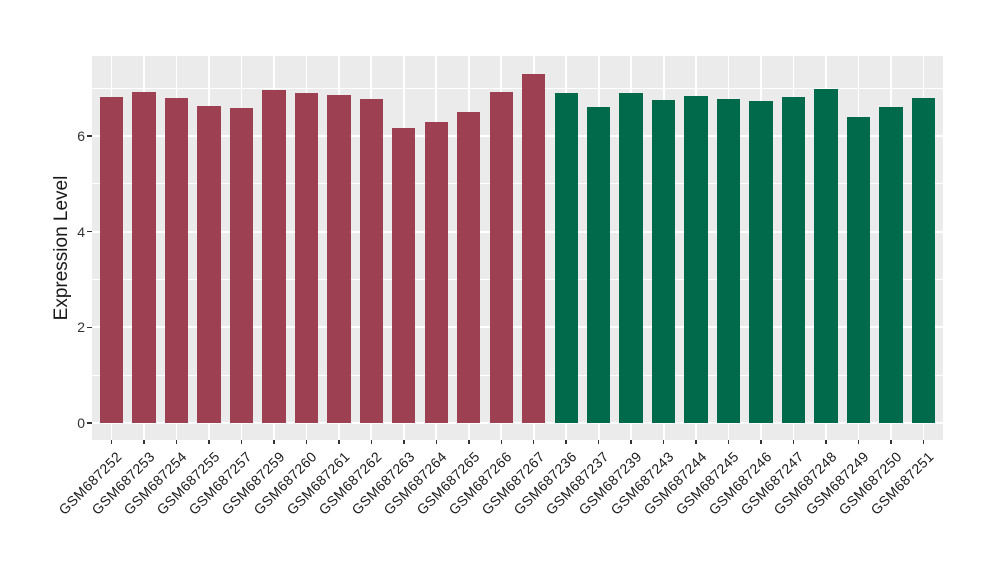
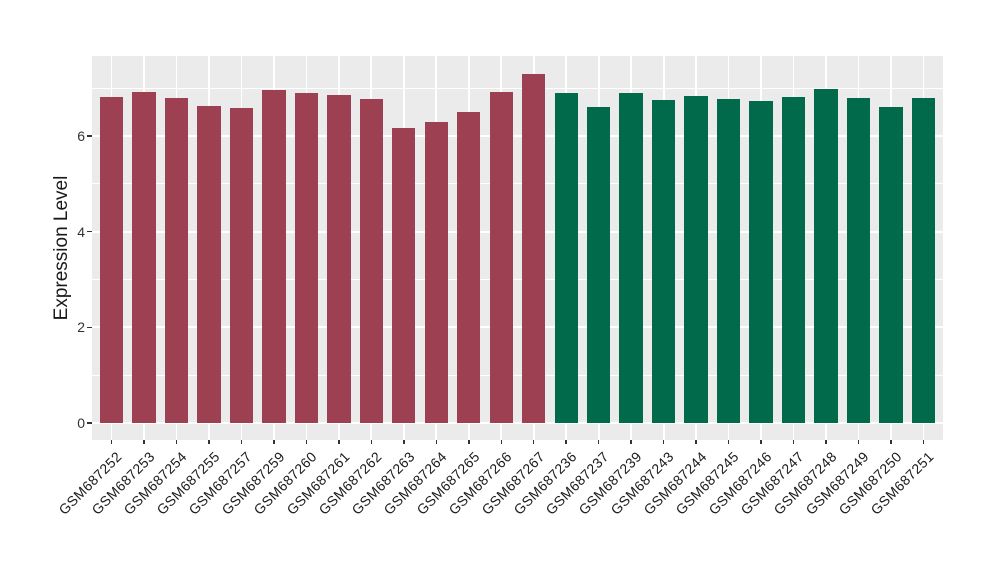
GSM687249: 6.4 -> 6.8
